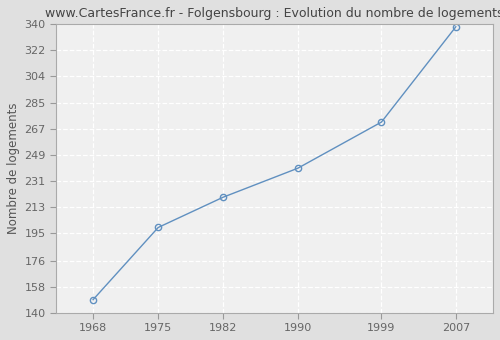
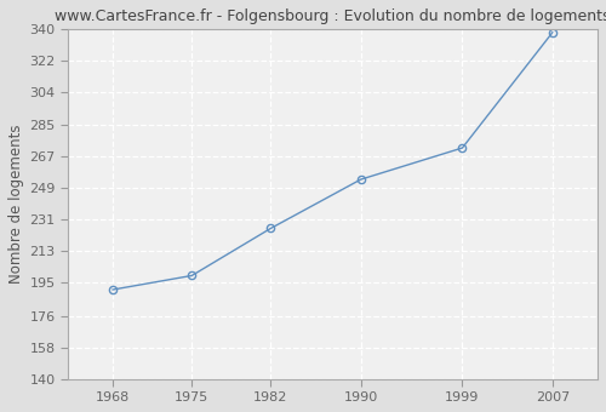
1968: 149 -> 191
1982: 220 -> 226
1990: 240 -> 254
